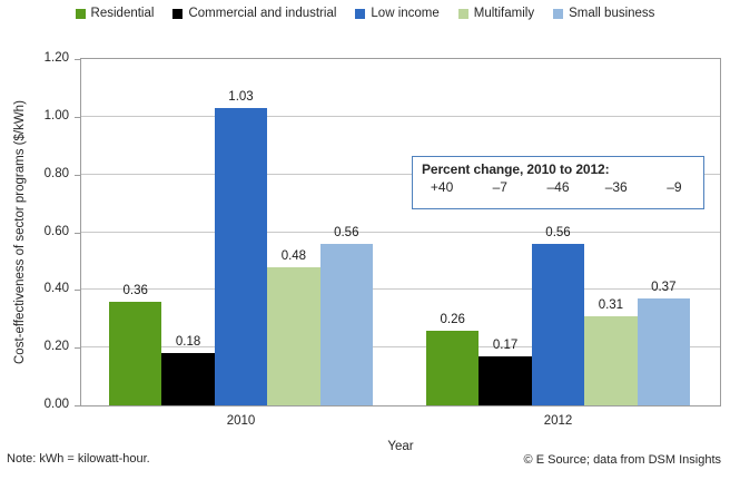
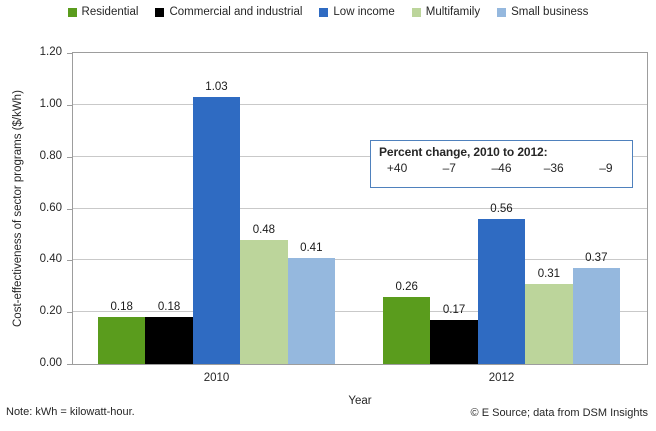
Residential/2010: 0.36 -> 0.18
Small business/2010: 0.56 -> 0.41
